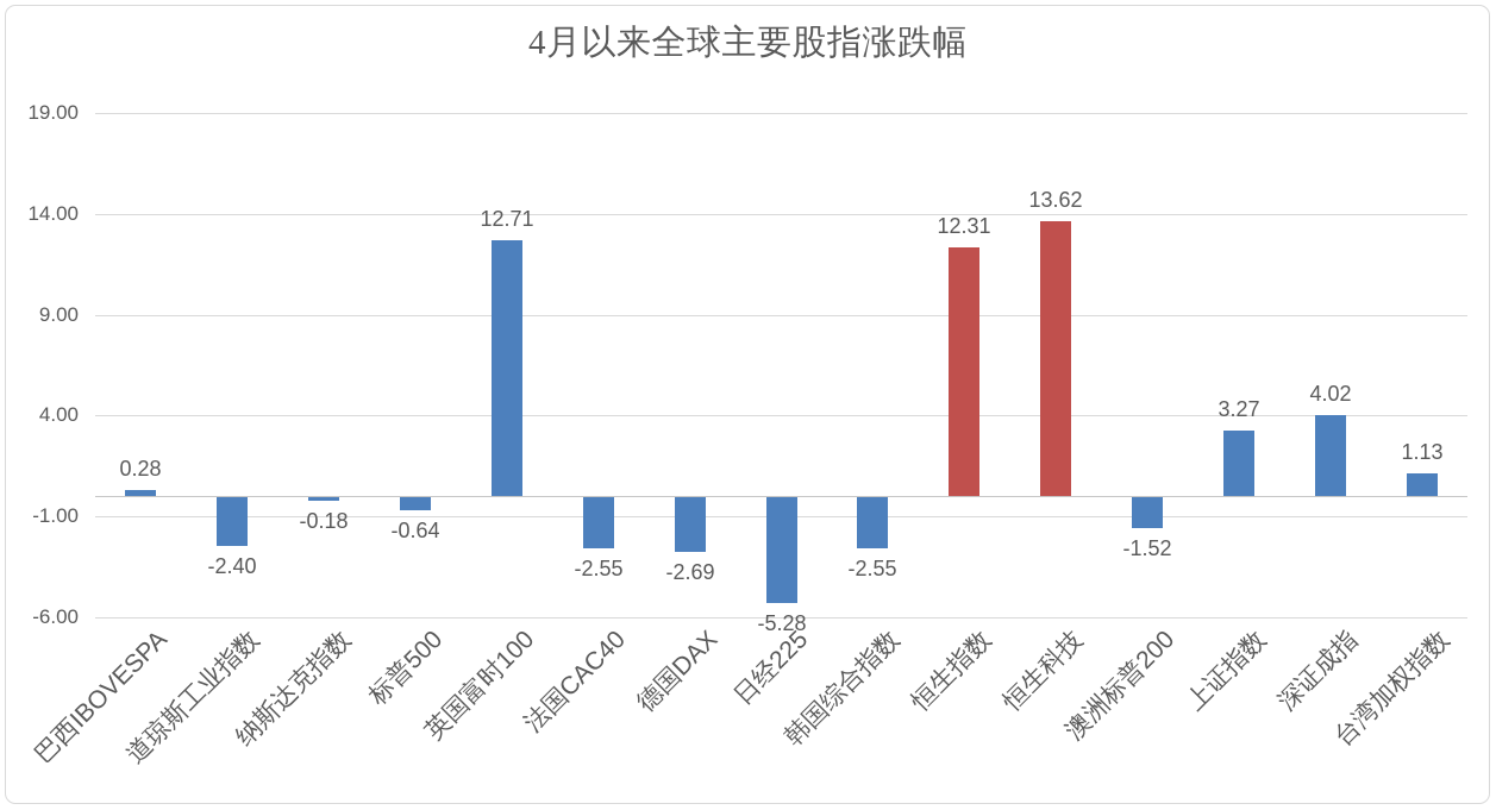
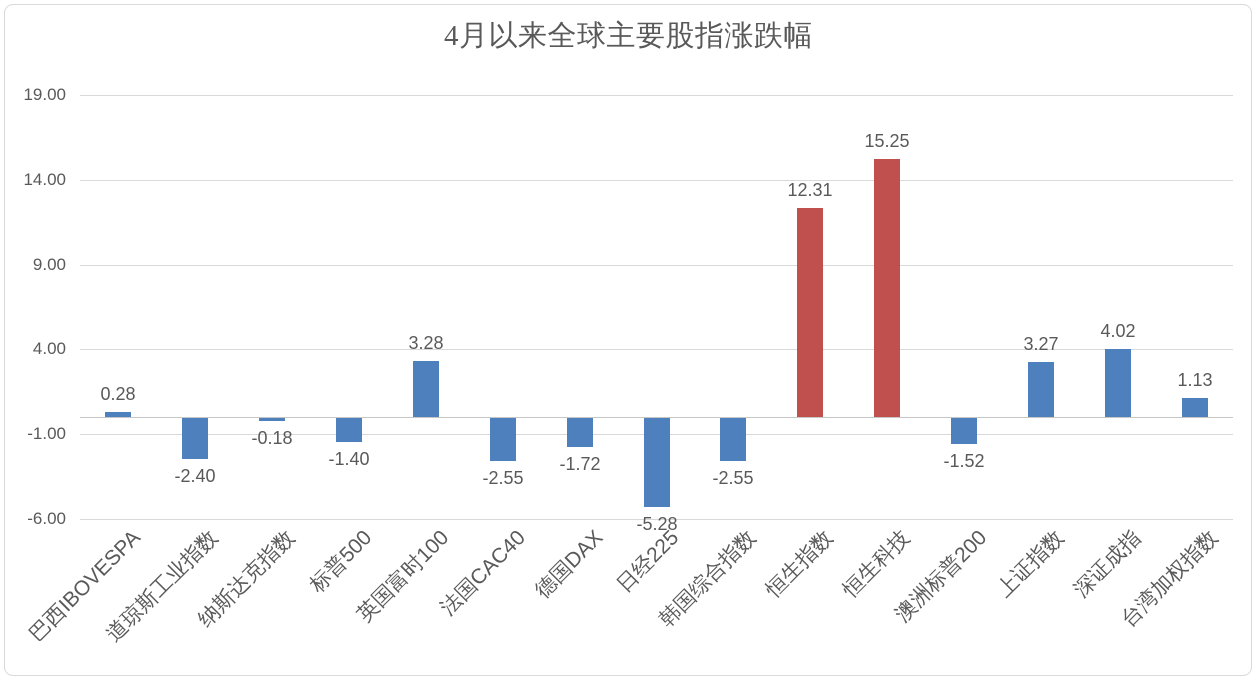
标普500: -0.64 -> -1.40
英国富时100: 12.71 -> 3.28
德国DAX: -2.69 -> -1.72
恒生科技: 13.62 -> 15.25
